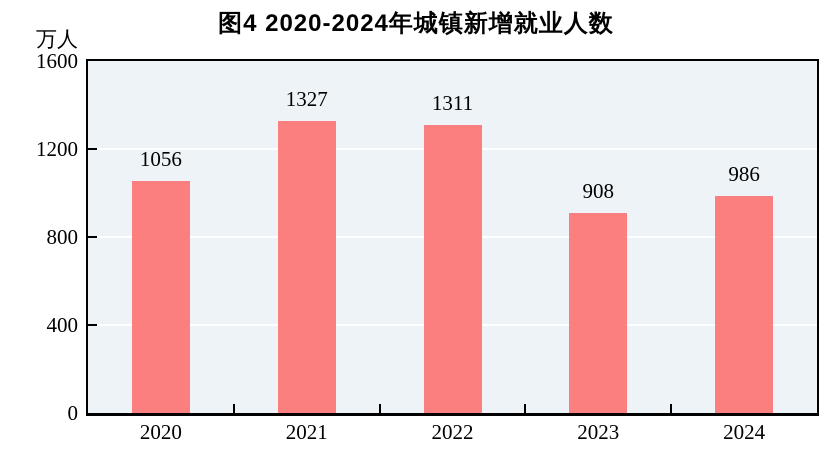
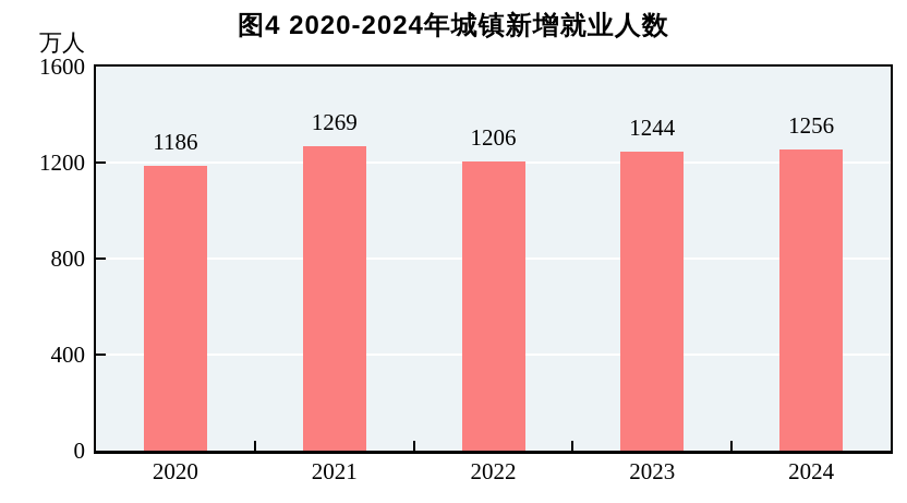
2020: 1056 -> 1186
2021: 1327 -> 1269
2022: 1311 -> 1206
2023: 908 -> 1244
2024: 986 -> 1256
